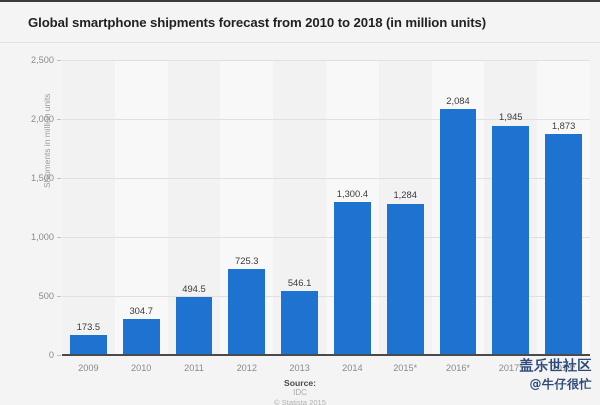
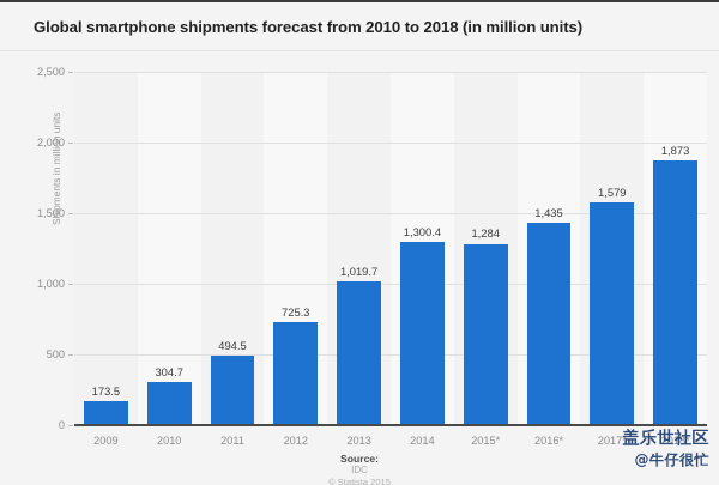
2013: 546.1 -> 1,019.7
2016*: 2,084 -> 1,435
2017*: 1,945 -> 1,579
